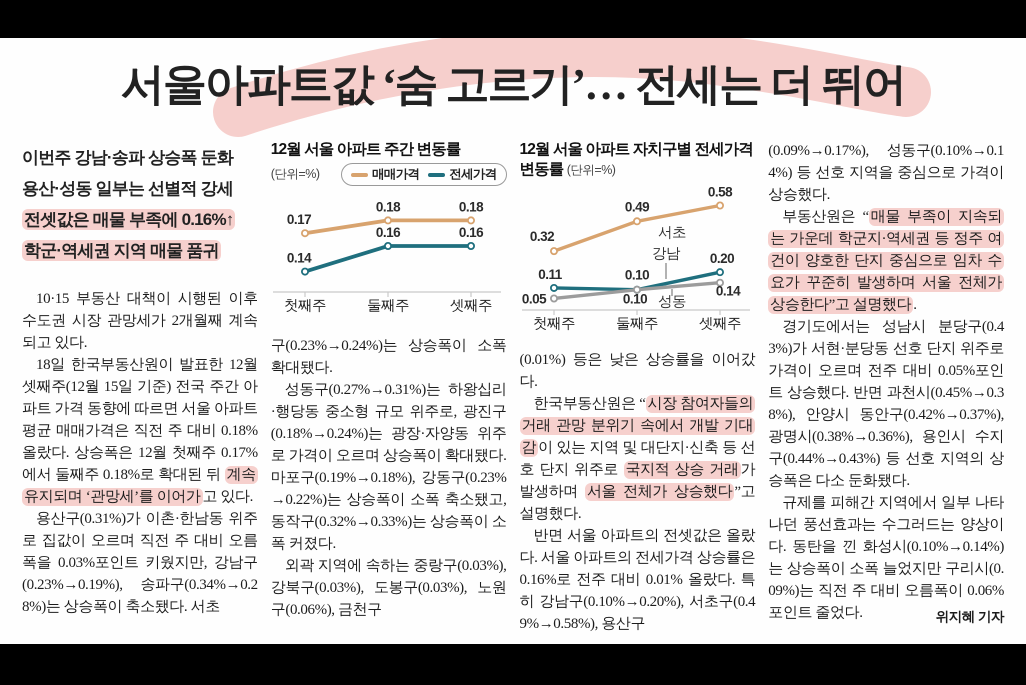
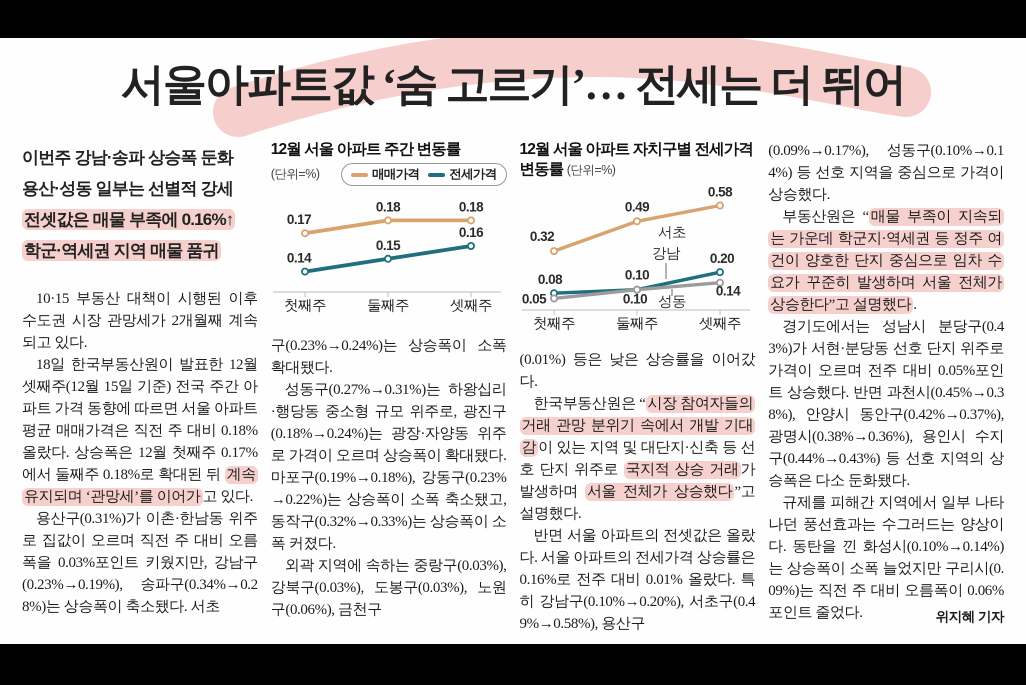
12월 서울 아파트 주간 변동률/전세가격/둘째주: 0.16 -> 0.15
12월 서울 아파트 자치구별 전세가격 변동률/강남/첫째주: 0.11 -> 0.08
